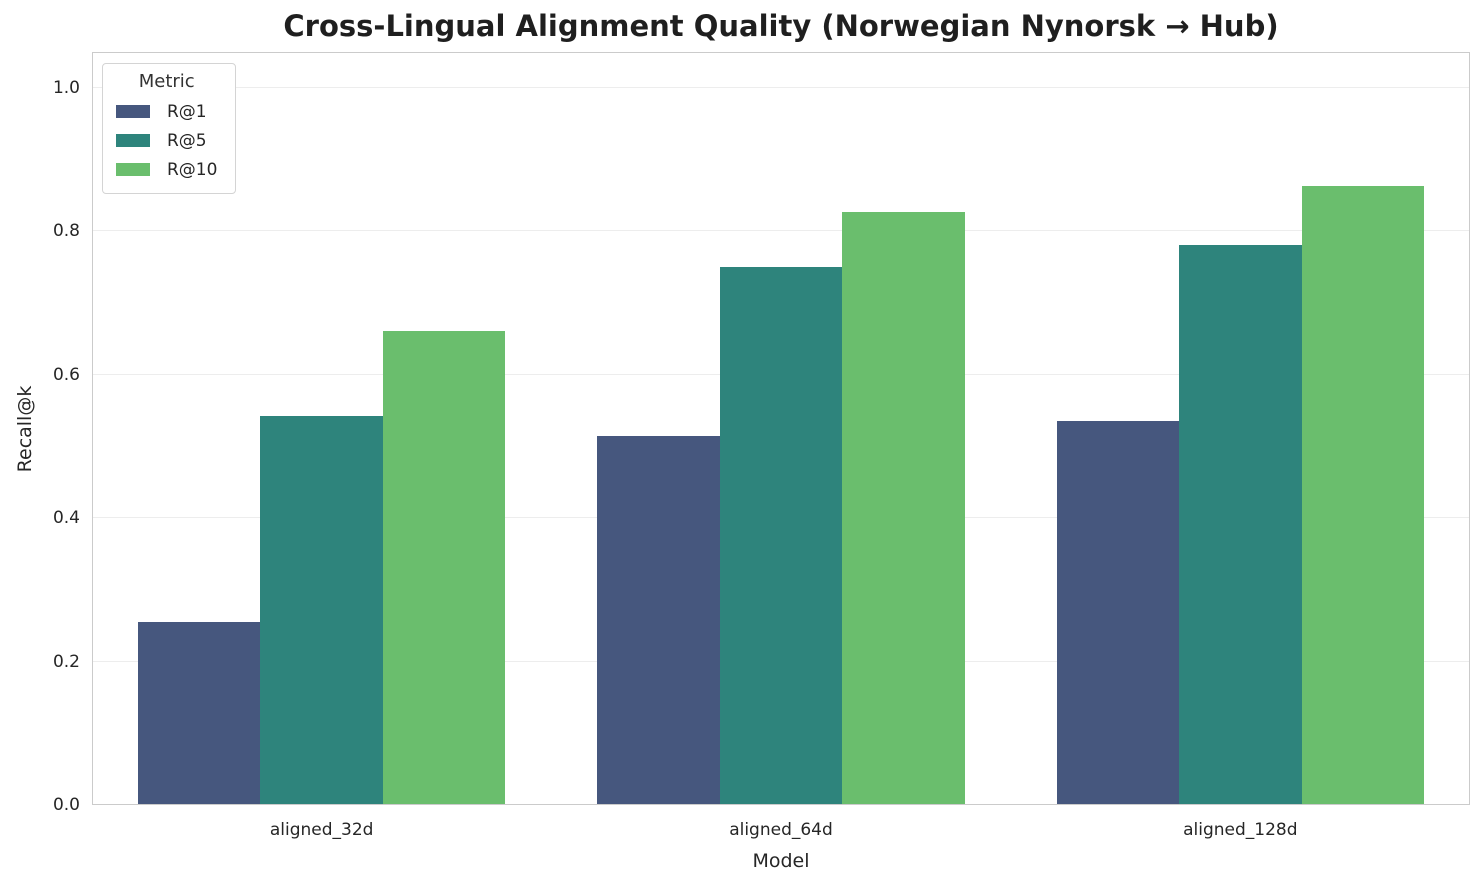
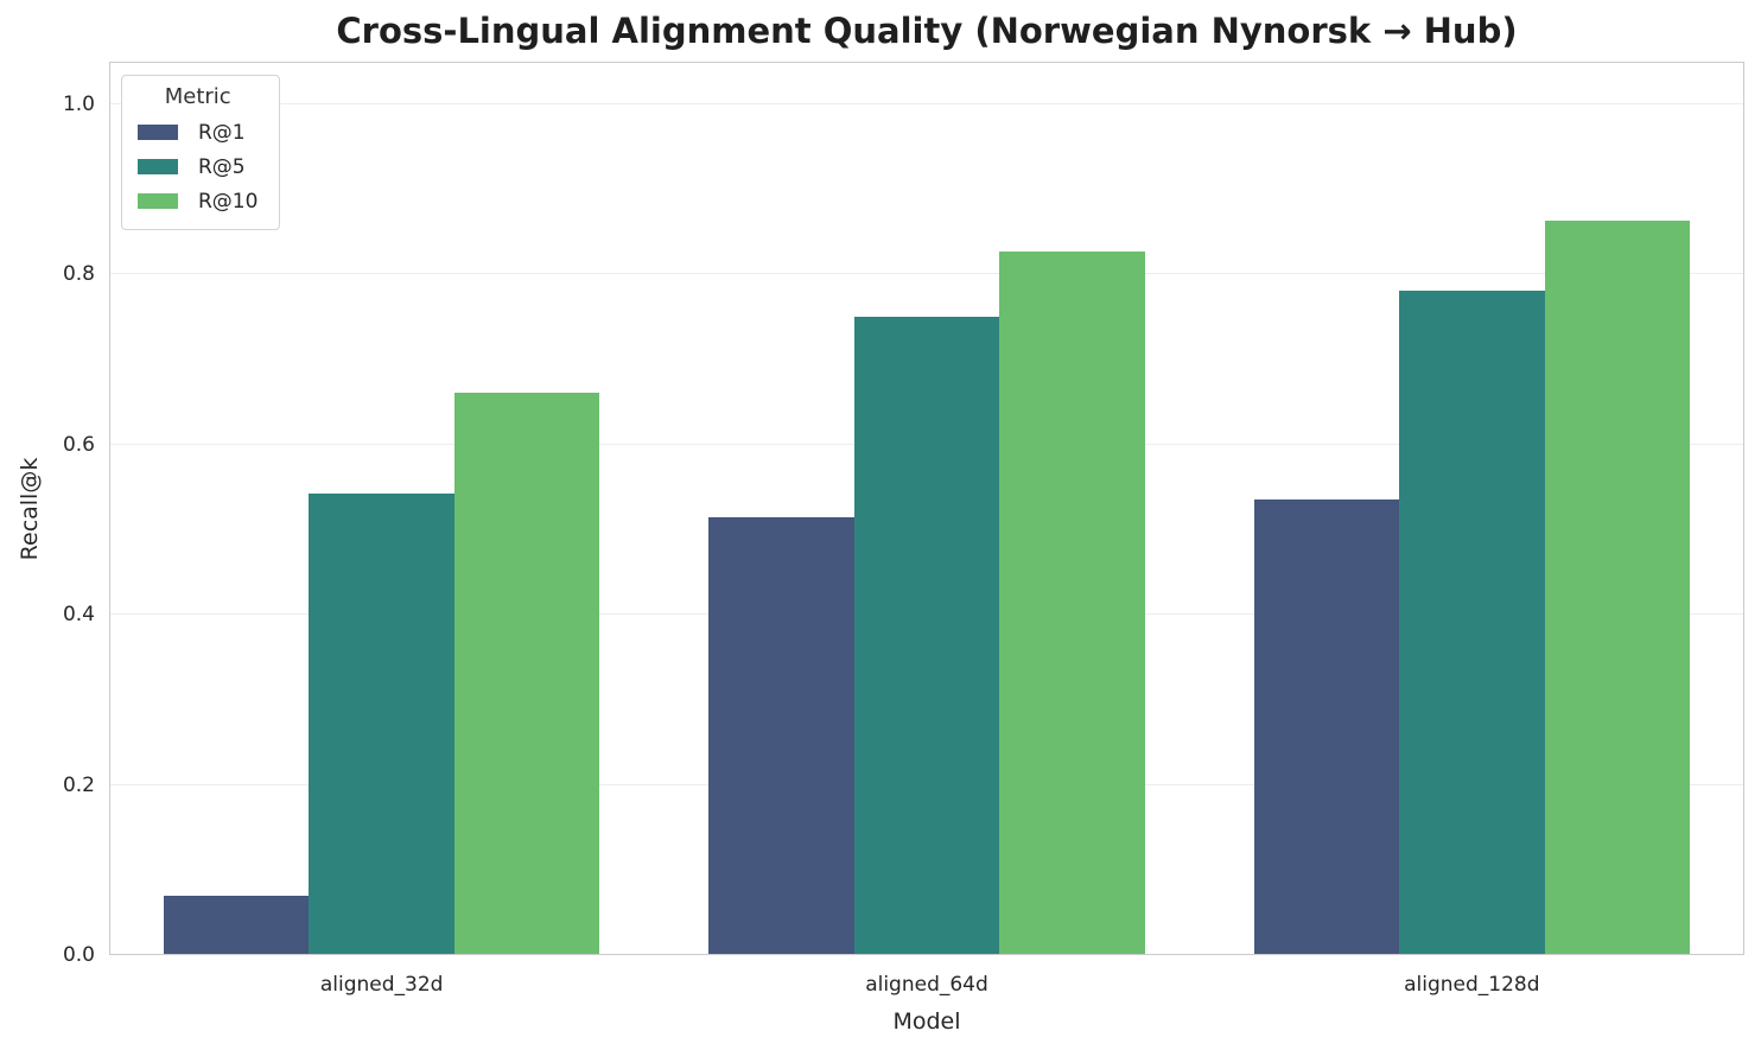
R@1/aligned_32d: 0.26 -> 0.07
